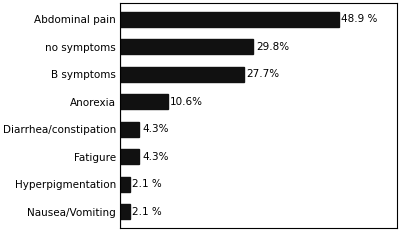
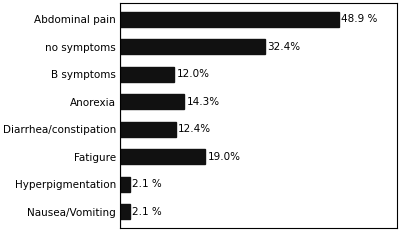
no symptoms: 29.8% -> 32.4%
B symptoms: 27.7% -> 12.0%
Anorexia: 10.6% -> 14.3%
Diarrhea/constipation: 4.3% -> 12.4%
Fatigure: 4.3% -> 19.0%
